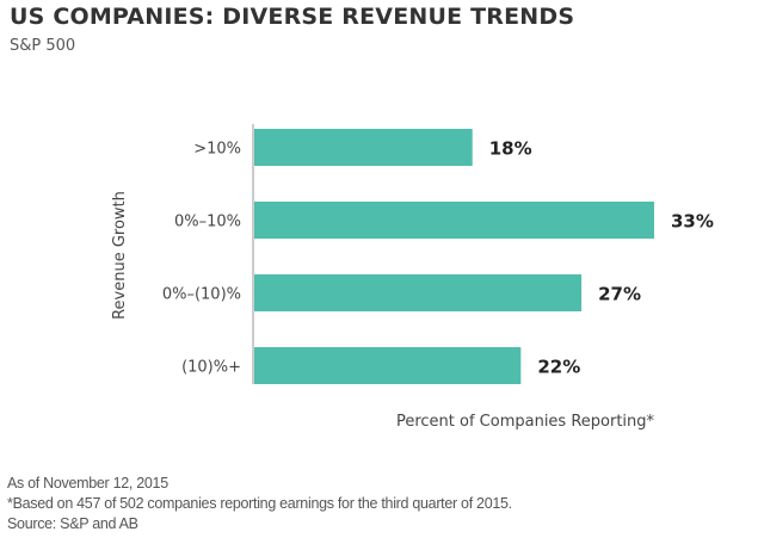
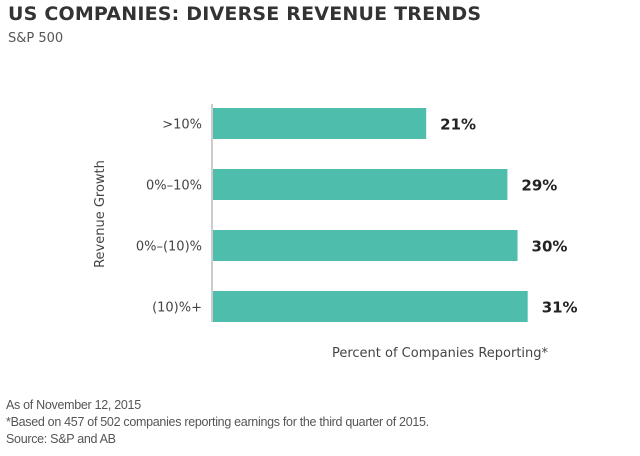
>10%: 18% -> 21%
0%–10%: 33% -> 29%
0%–(10)%: 27% -> 30%
(10)%+: 22% -> 31%
